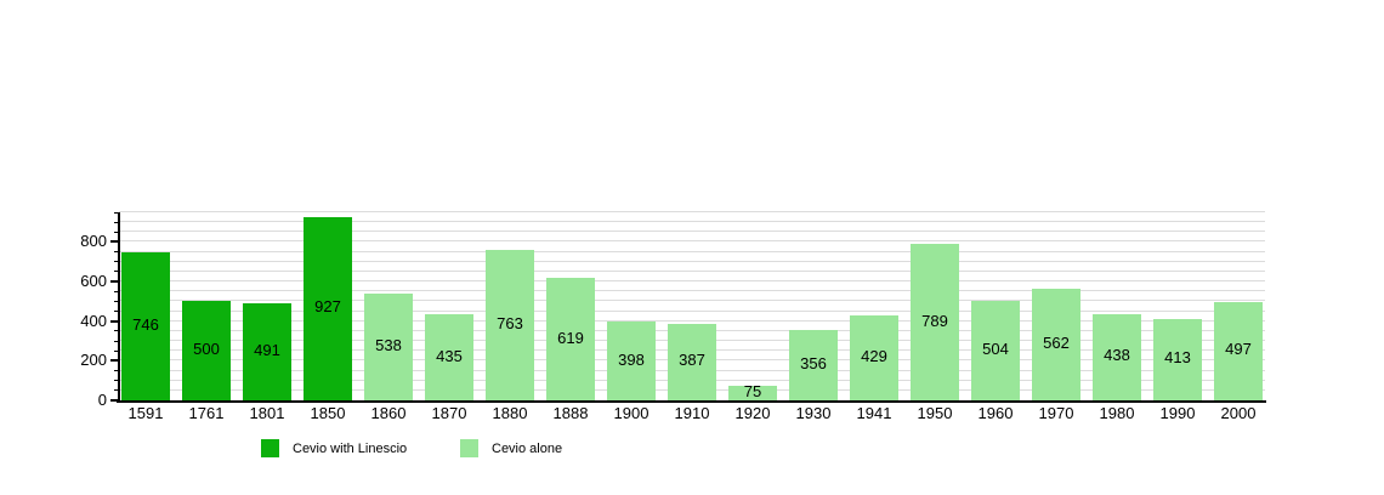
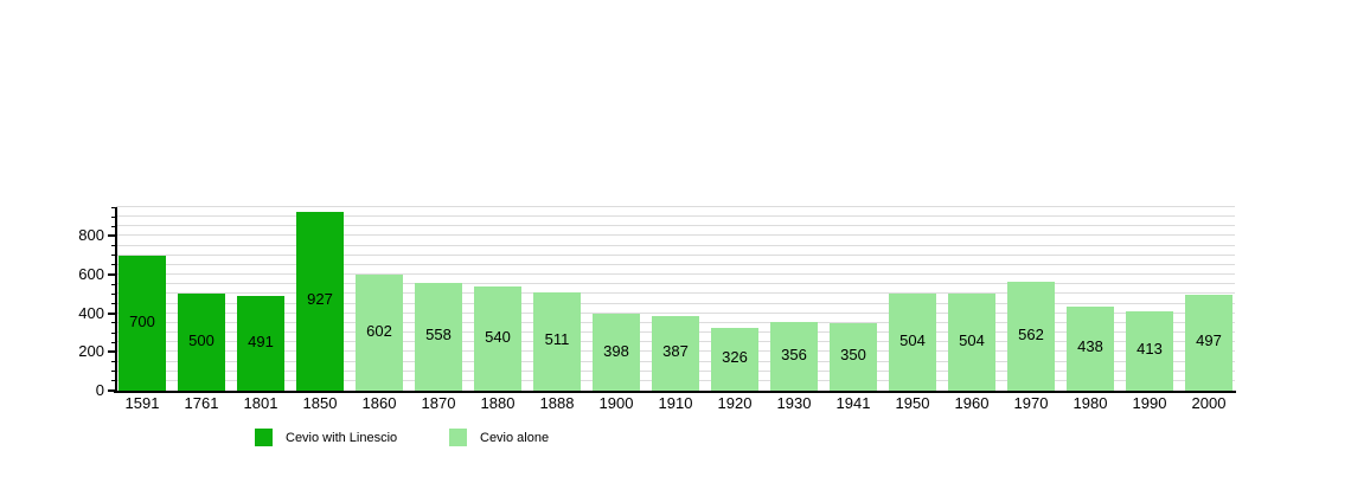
Cevio with Linescio/1591: 746 -> 700
Cevio alone/1860: 538 -> 602
Cevio alone/1870: 435 -> 558
Cevio alone/1880: 763 -> 540
Cevio alone/1888: 619 -> 511
Cevio alone/1920: 75 -> 326
Cevio alone/1941: 429 -> 350
Cevio alone/1950: 789 -> 504
